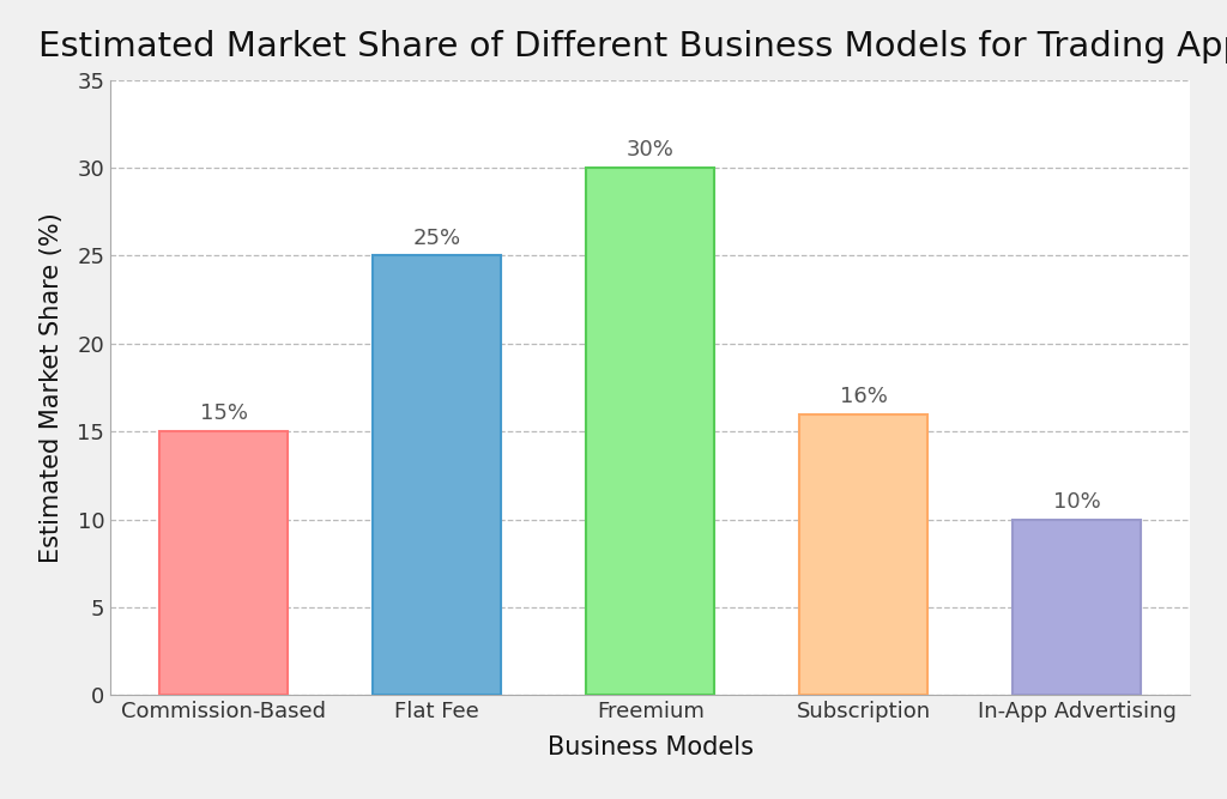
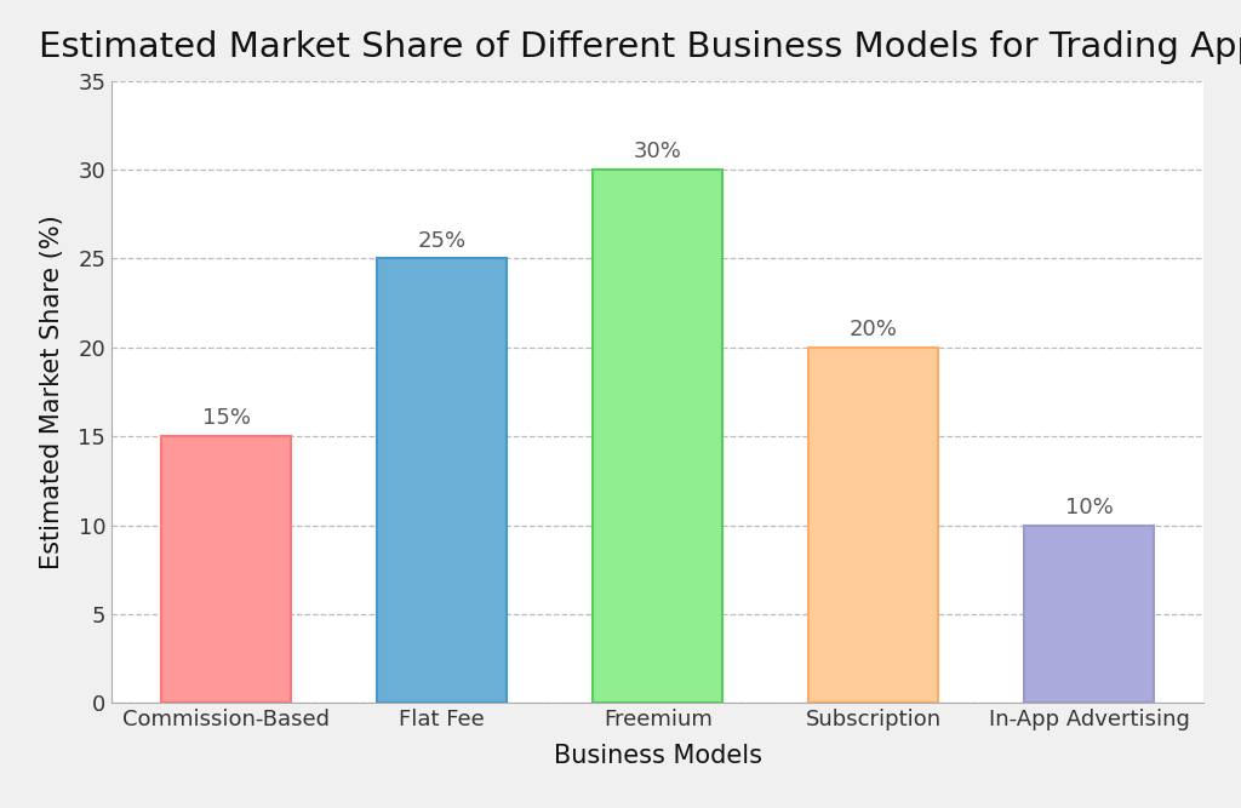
Subscription: 16% -> 20%
